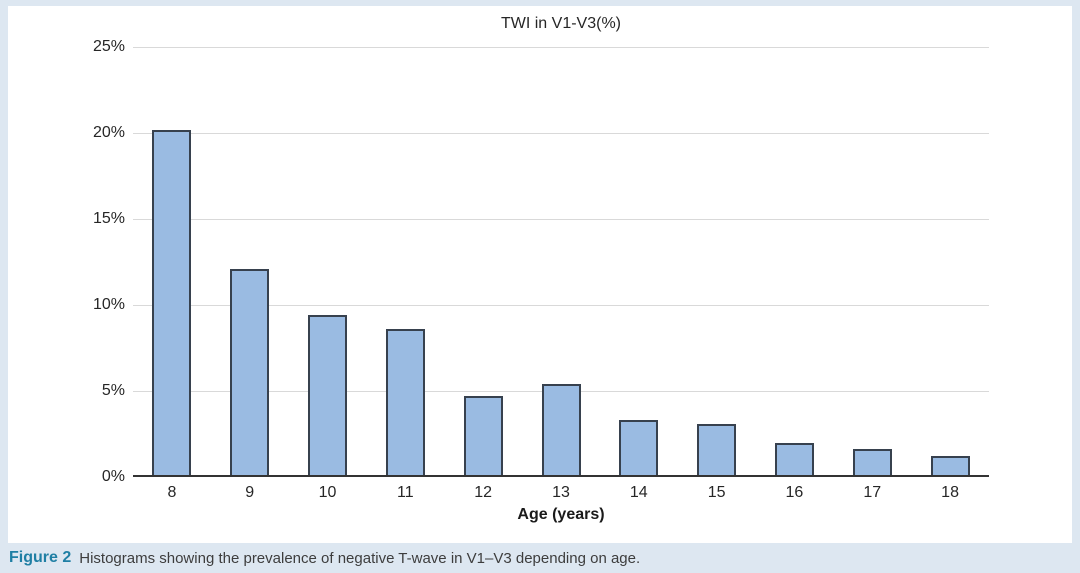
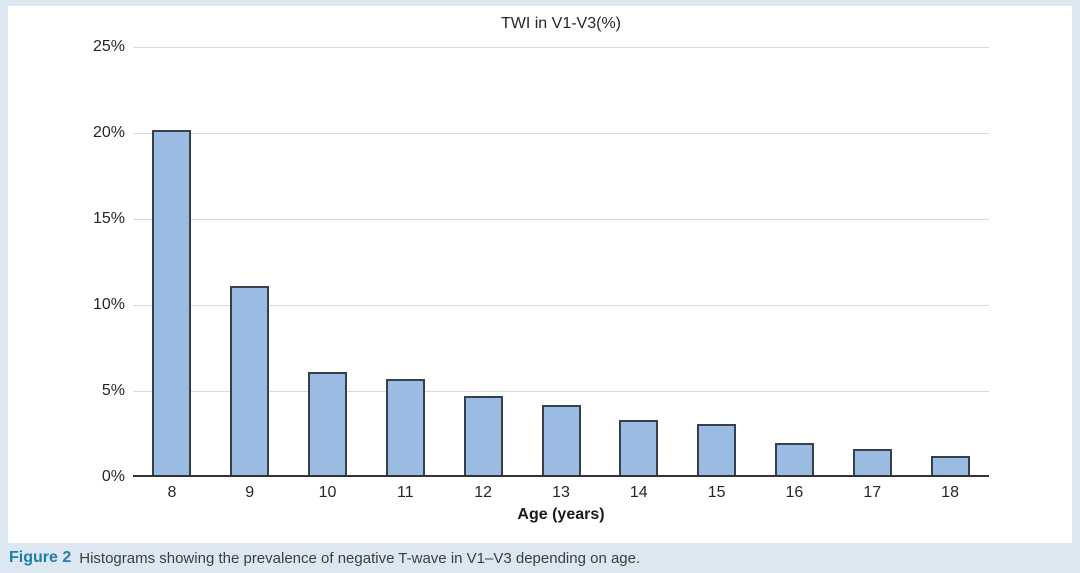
9: 12.1% -> 11.1%
10: 9.4% -> 6.1%
11: 8.6% -> 5.7%
13: 5.4% -> 4.2%
